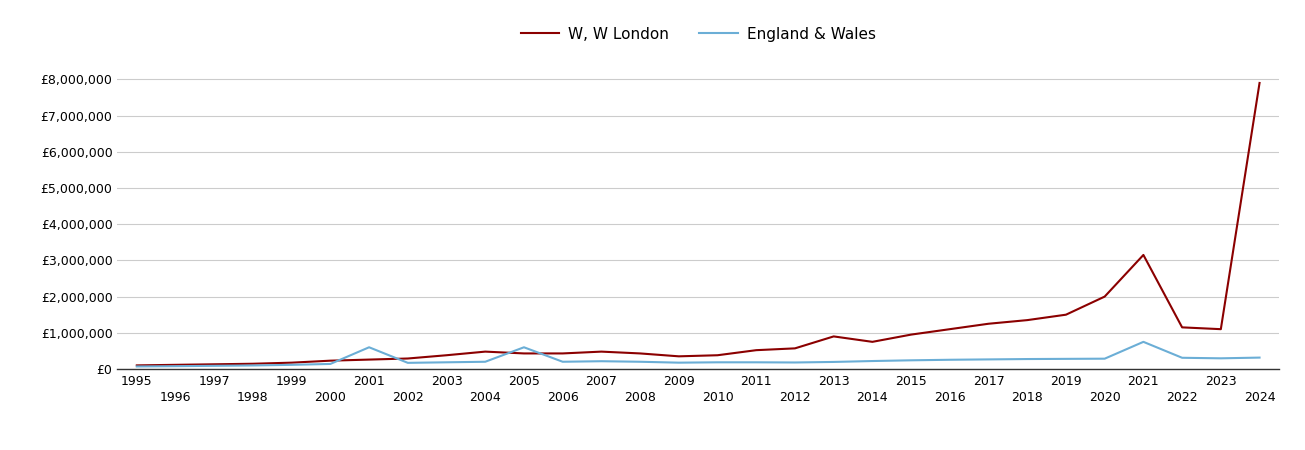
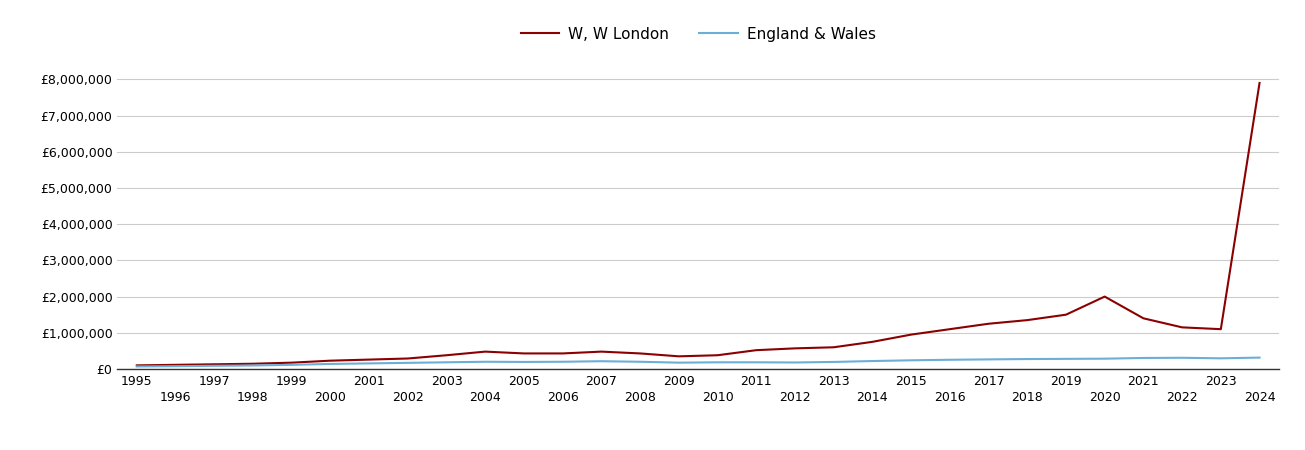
England & Wales/2001: £600,000 -> £160,000
England & Wales/2005: £600,000 -> £200,000
W, W London/2013: £900,000 -> £600,000
W, W London/2021: £3,150,000 -> £1,400,000
England & Wales/2021: £750,000 -> £300,000
